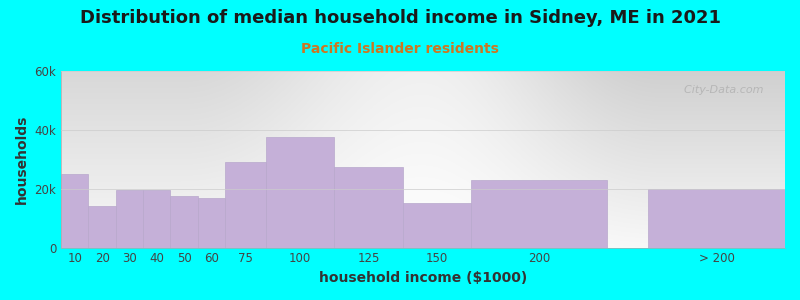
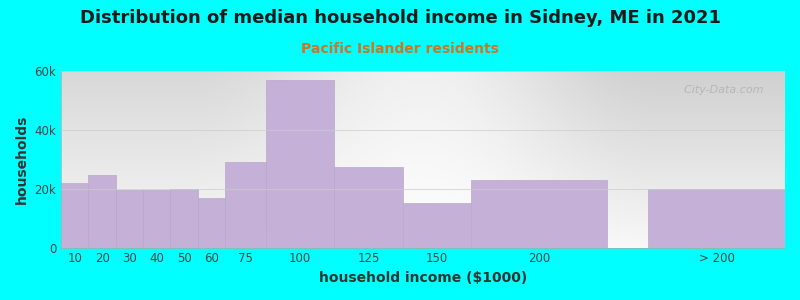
10: 25.0k -> 22.0k
20: 14.0k -> 24.5k
50: 17.5k -> 20.0k
100: 37.5k -> 57.0k
